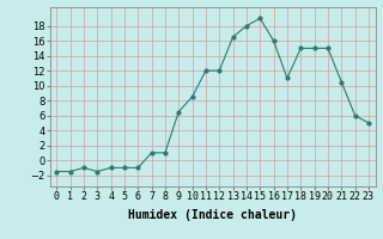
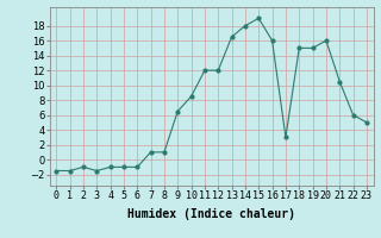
17: 11.0 -> 3.0
20: 15.0 -> 16.0
